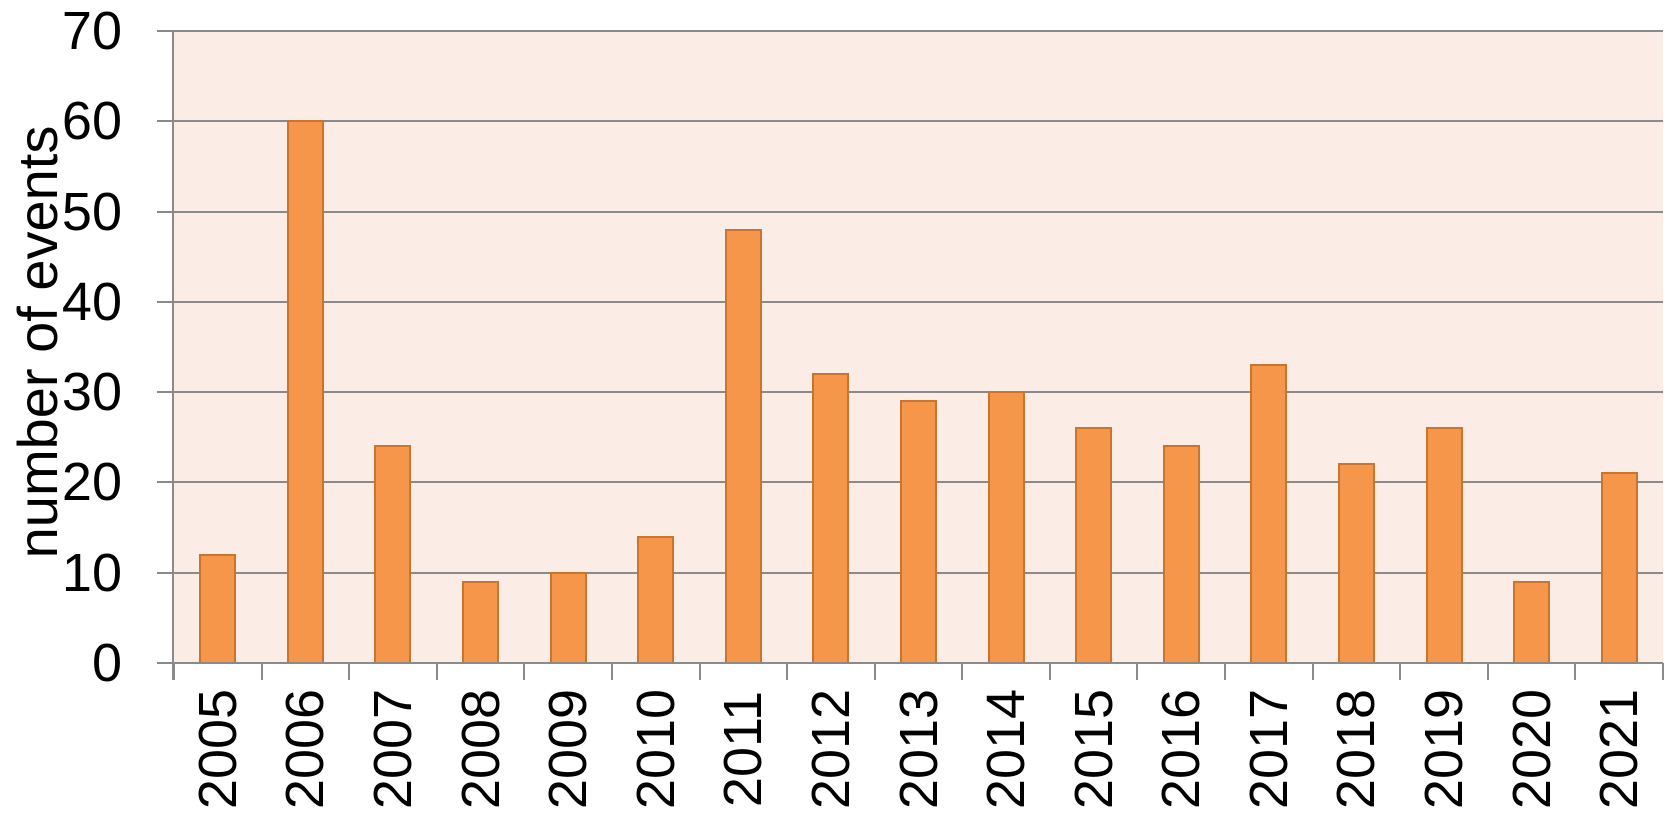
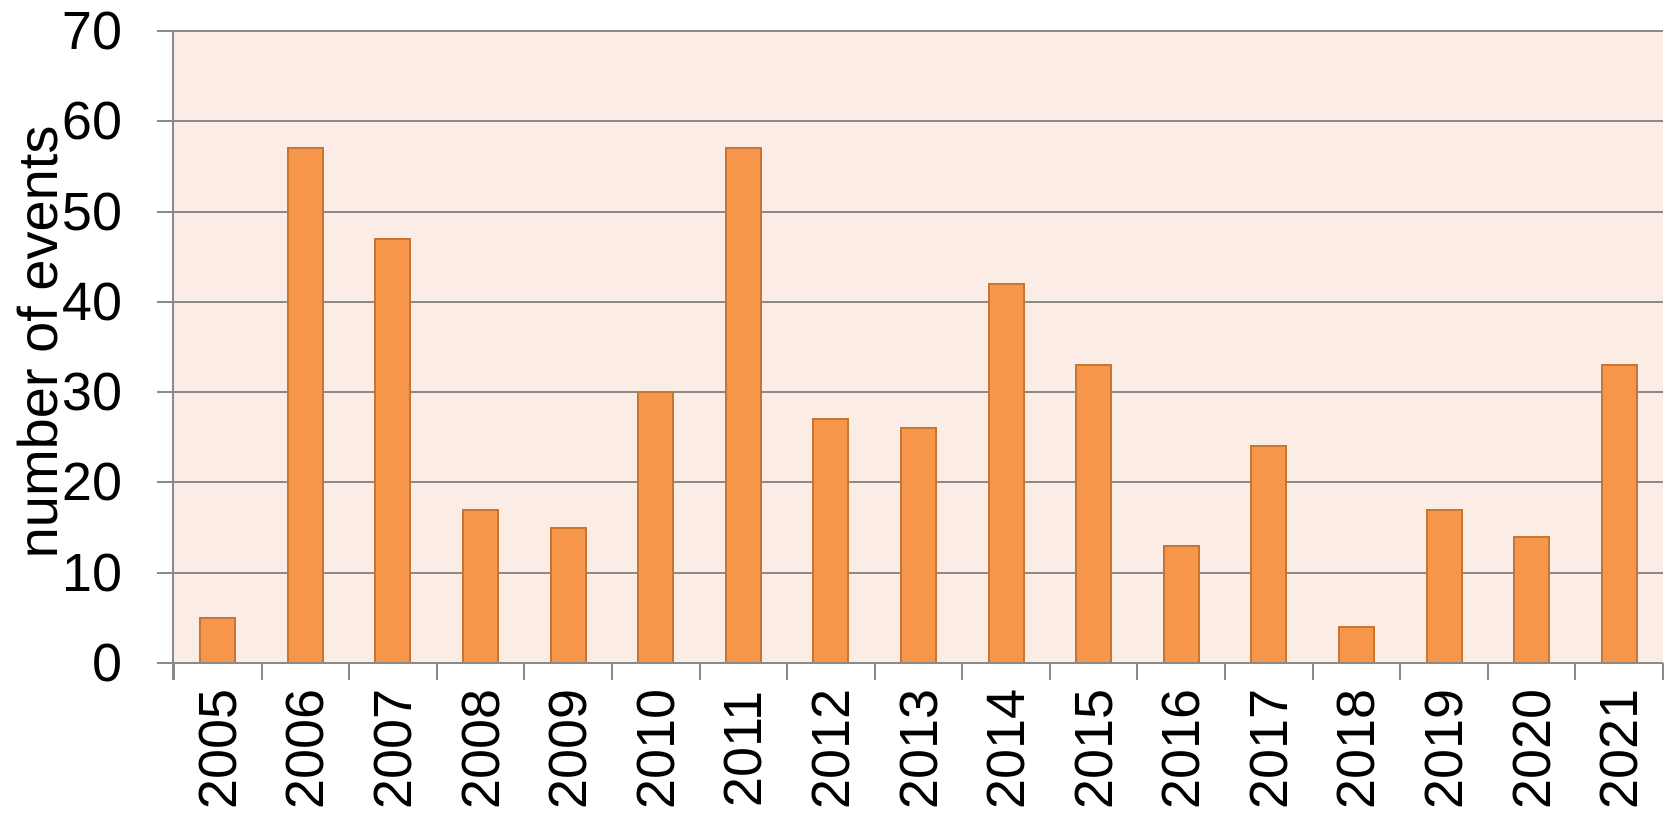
2005: 12 -> 5
2006: 60 -> 57
2007: 24 -> 47
2008: 9 -> 17
2009: 10 -> 15
2010: 14 -> 30
2011: 48 -> 57
2012: 32 -> 27
2013: 29 -> 26
2014: 30 -> 42
2015: 26 -> 33
2016: 24 -> 13
2017: 33 -> 24
2018: 22 -> 4
2019: 26 -> 17
2020: 9 -> 14
2021: 21 -> 33
